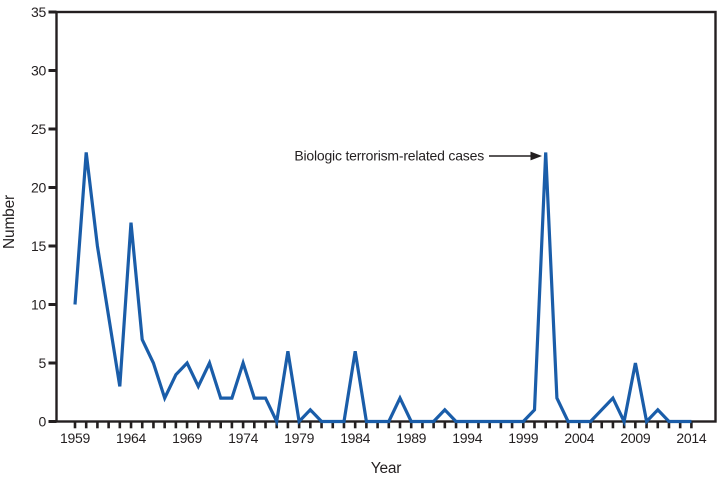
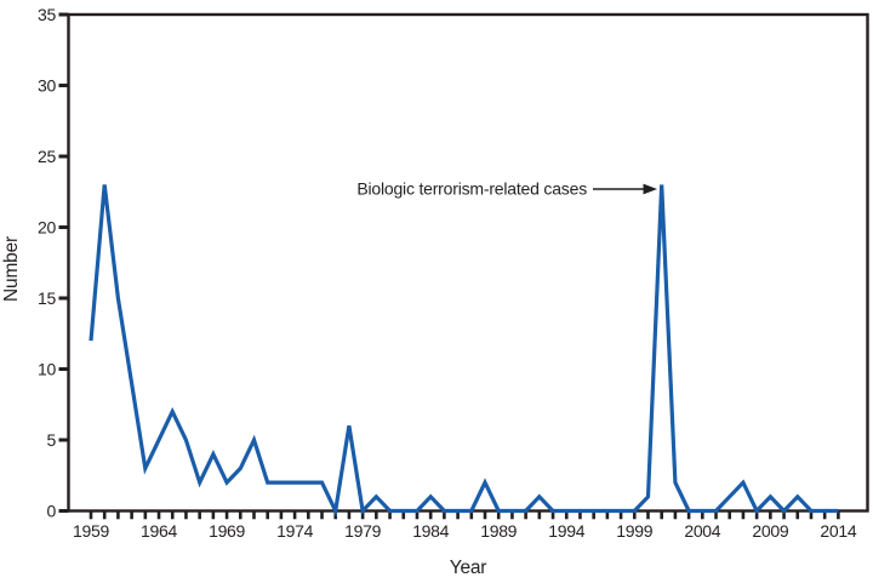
1959: 10 -> 12
1964: 17 -> 5
1969: 5 -> 2
1974: 5 -> 2
1984: 6 -> 1
2009: 5 -> 1
